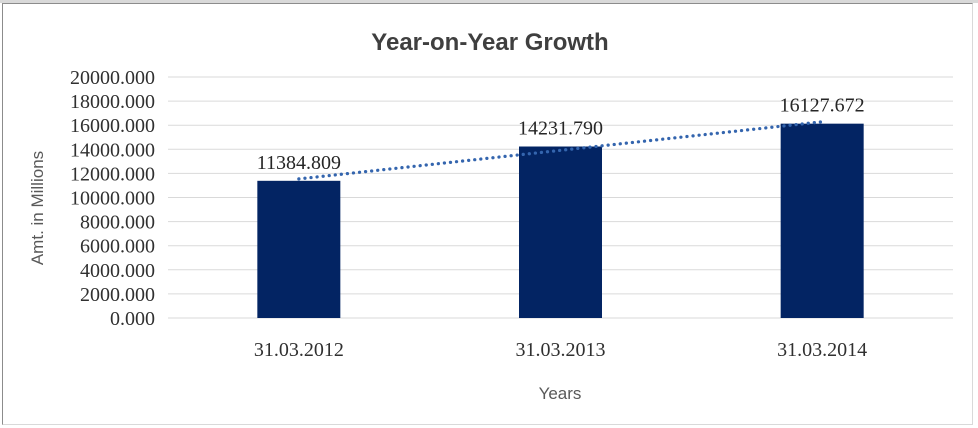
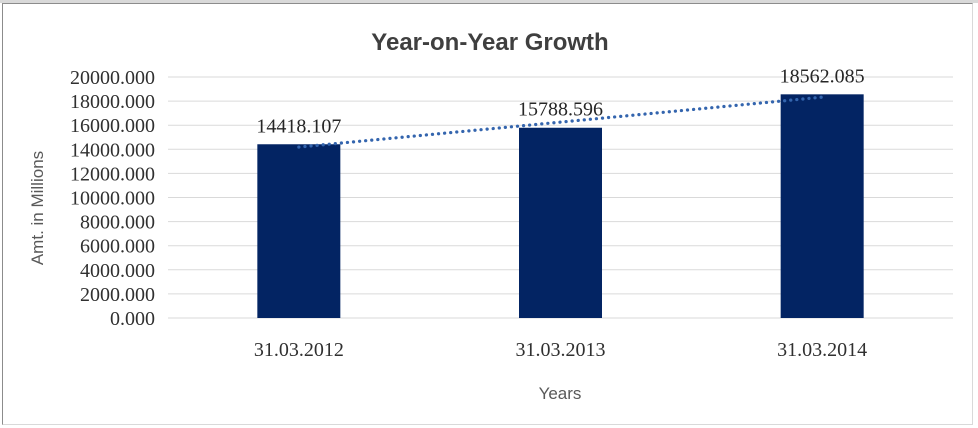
31.03.2012: 11384.809 -> 14418.107
31.03.2013: 14231.790 -> 15788.596
31.03.2014: 16127.672 -> 18562.085
